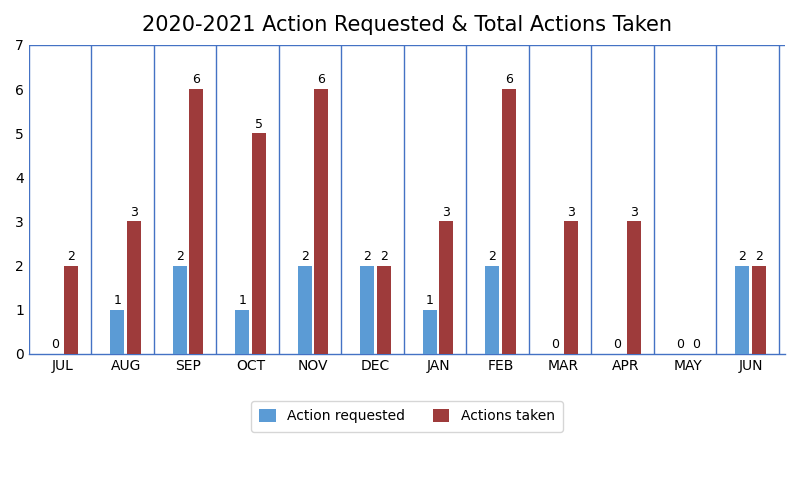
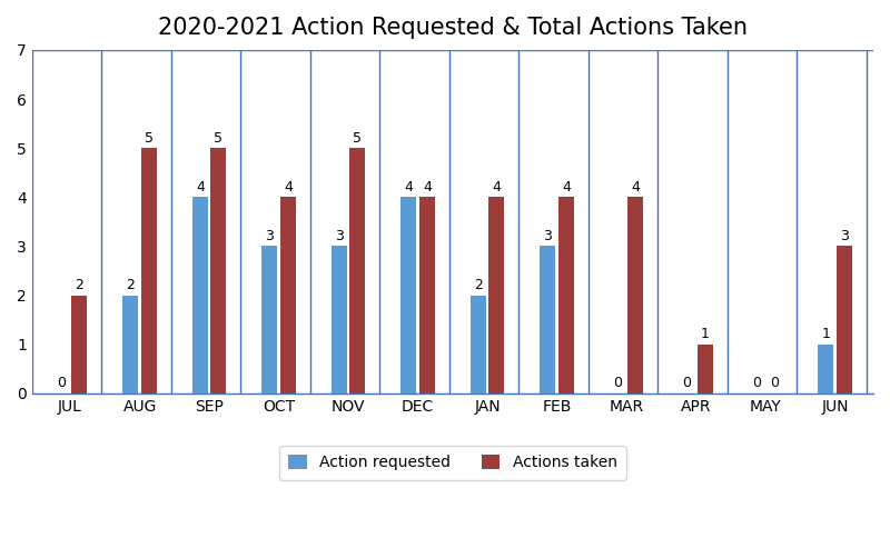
Action requested/AUG: 1 -> 2
Actions taken/AUG: 3 -> 5
Action requested/SEP: 2 -> 4
Actions taken/SEP: 6 -> 5
Action requested/OCT: 1 -> 3
Actions taken/OCT: 5 -> 4
Action requested/NOV: 2 -> 3
Actions taken/NOV: 6 -> 5
Action requested/DEC: 2 -> 4
Actions taken/DEC: 2 -> 4
Action requested/JAN: 1 -> 2
Actions taken/JAN: 3 -> 4
Action requested/FEB: 2 -> 3
Actions taken/FEB: 6 -> 4
Actions taken/MAR: 3 -> 4
Actions taken/APR: 3 -> 1
Action requested/JUN: 2 -> 1
Actions taken/JUN: 2 -> 3
